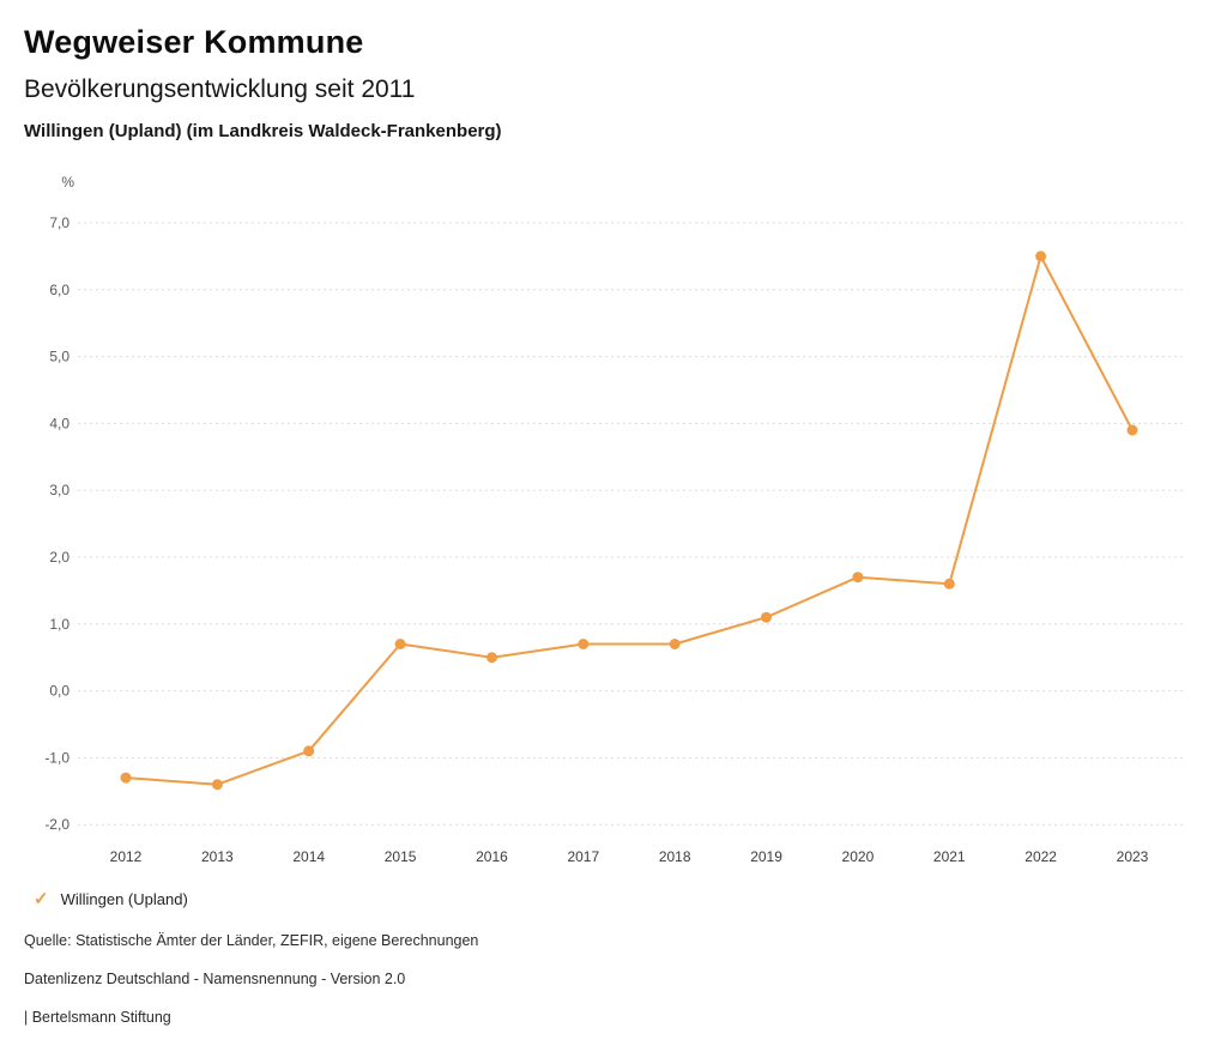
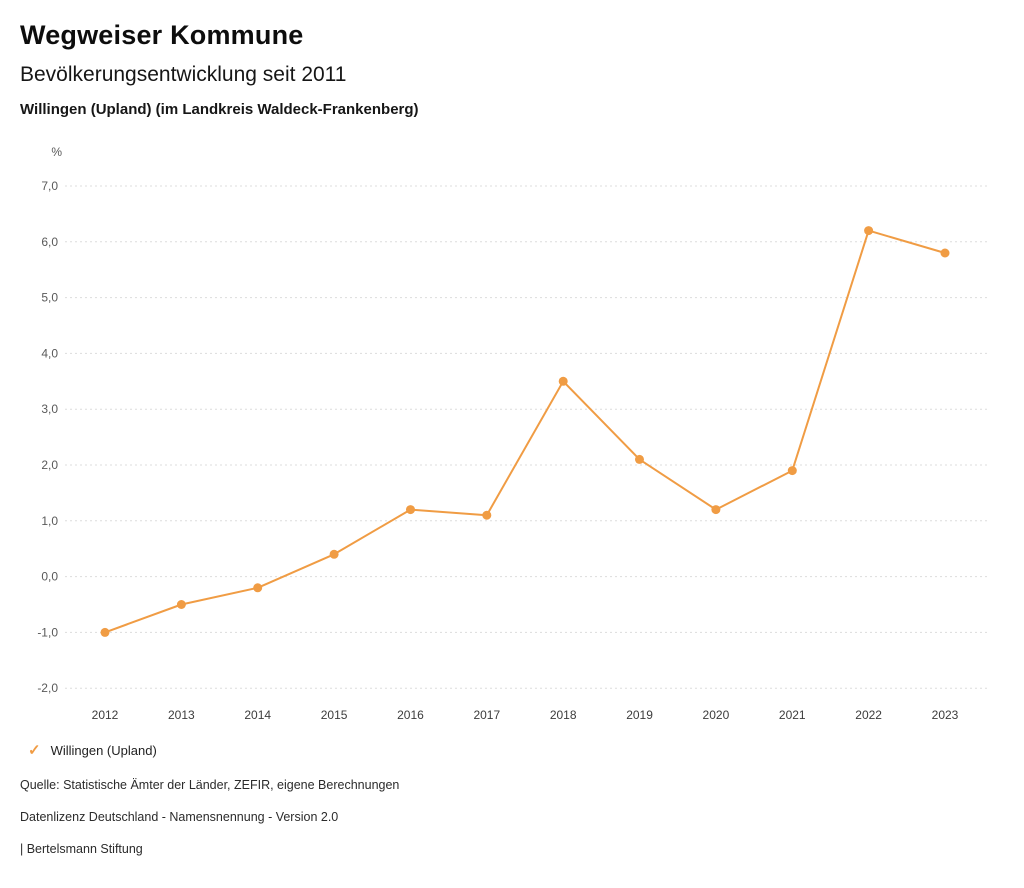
2012: -1,3 -> -1,0
2013: -1,4 -> -0,5
2014: -0,9 -> -0,2
2015: 0,7 -> 0,4
2016: 0,5 -> 1,2
2017: 0,7 -> 1,1
2018: 0,7 -> 3,5
2019: 1,1 -> 2,1
2020: 1,7 -> 1,2
2021: 1,6 -> 1,9
2022: 6,5 -> 6,2
2023: 3,9 -> 5,8
